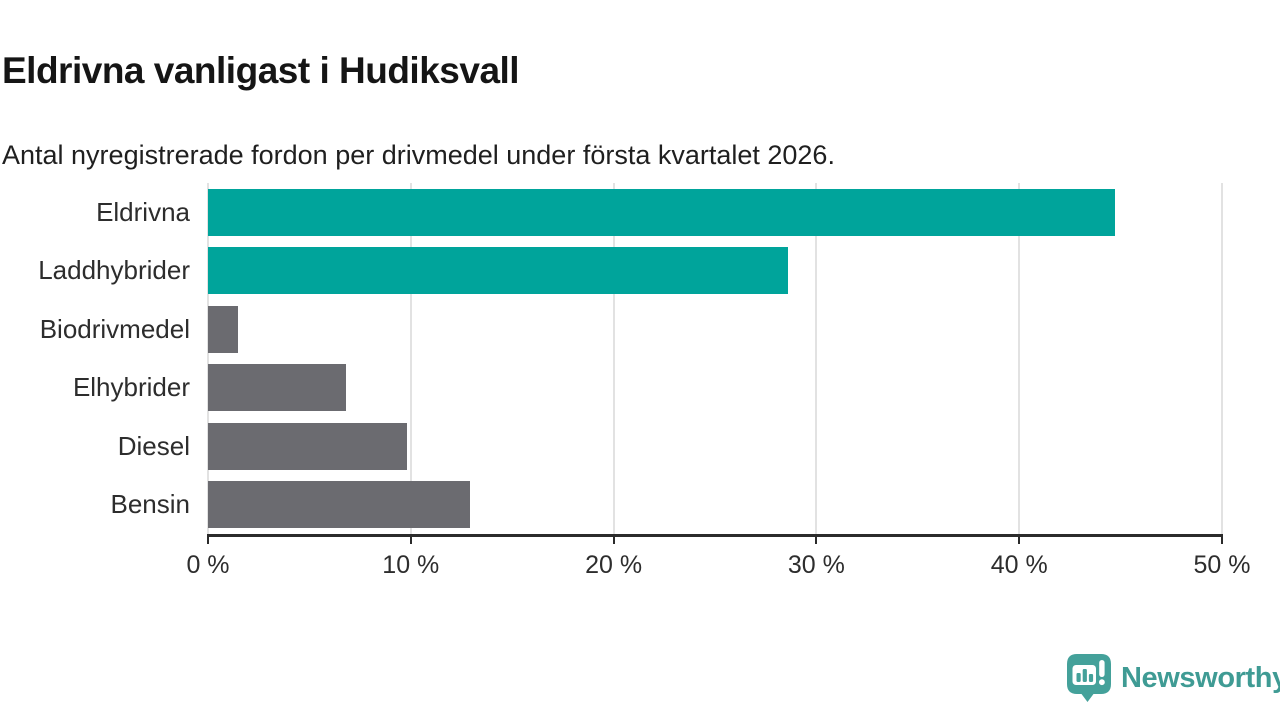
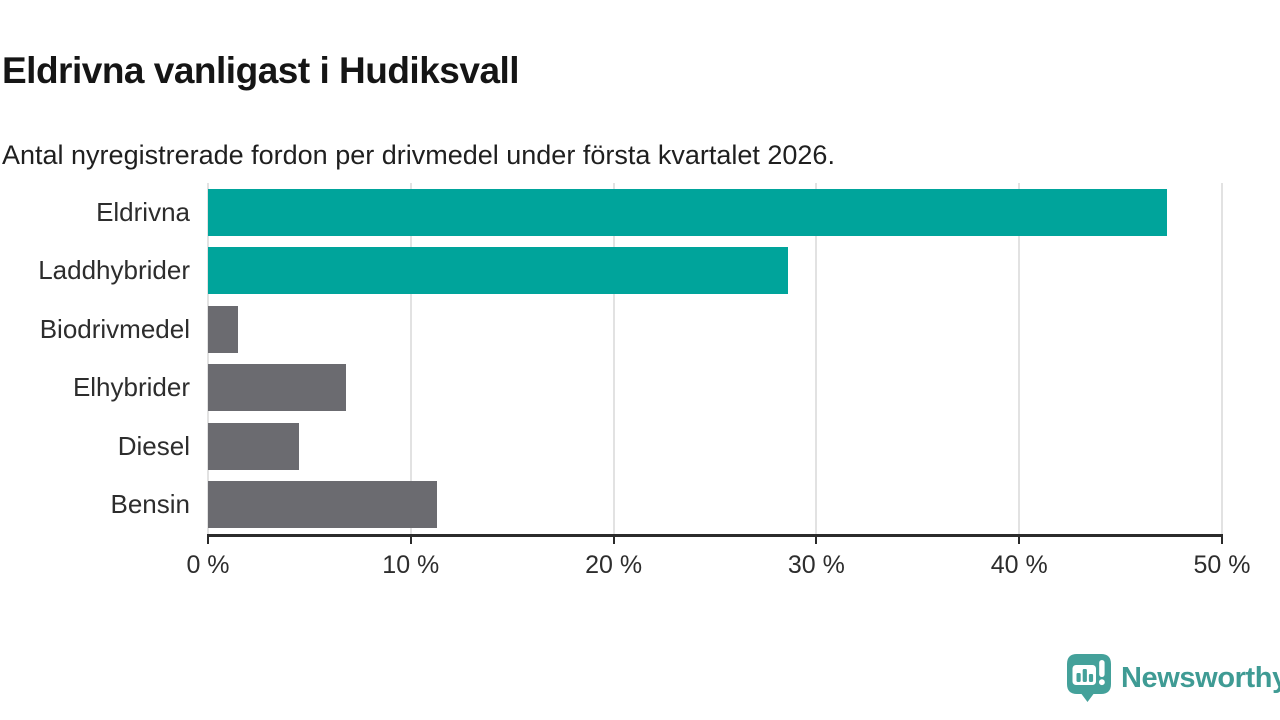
Eldrivna: 44.7% -> 47.3%
Diesel: 9.8% -> 4.5%
Bensin: 12.9% -> 11.3%
